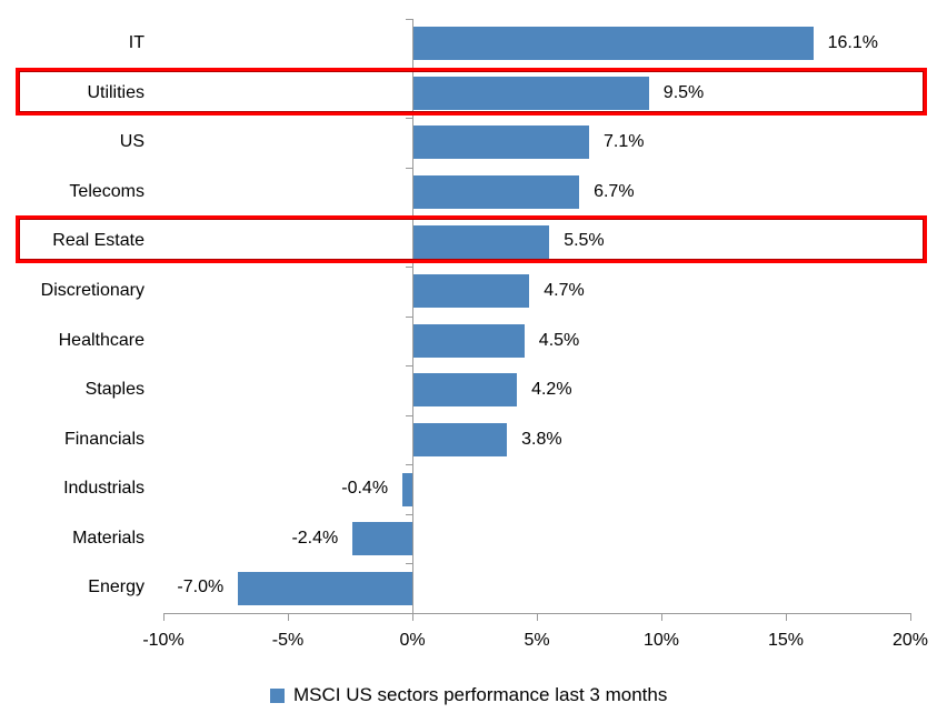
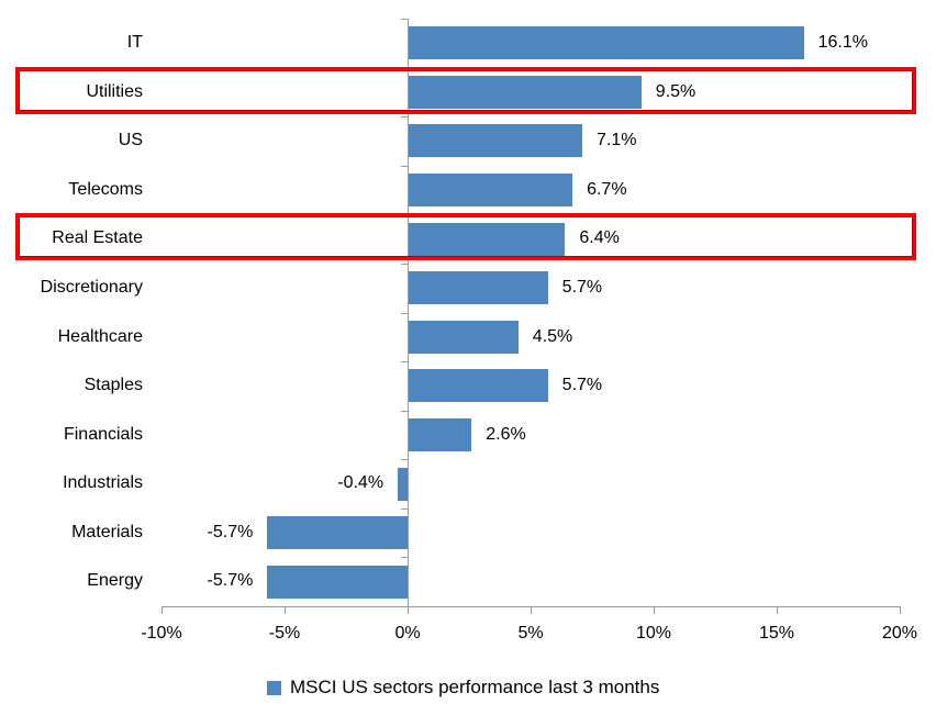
Real Estate: 5.5% -> 6.4%
Discretionary: 4.7% -> 5.7%
Staples: 4.2% -> 5.7%
Financials: 3.8% -> 2.6%
Materials: -2.4% -> -5.7%
Energy: -7.0% -> -5.7%
